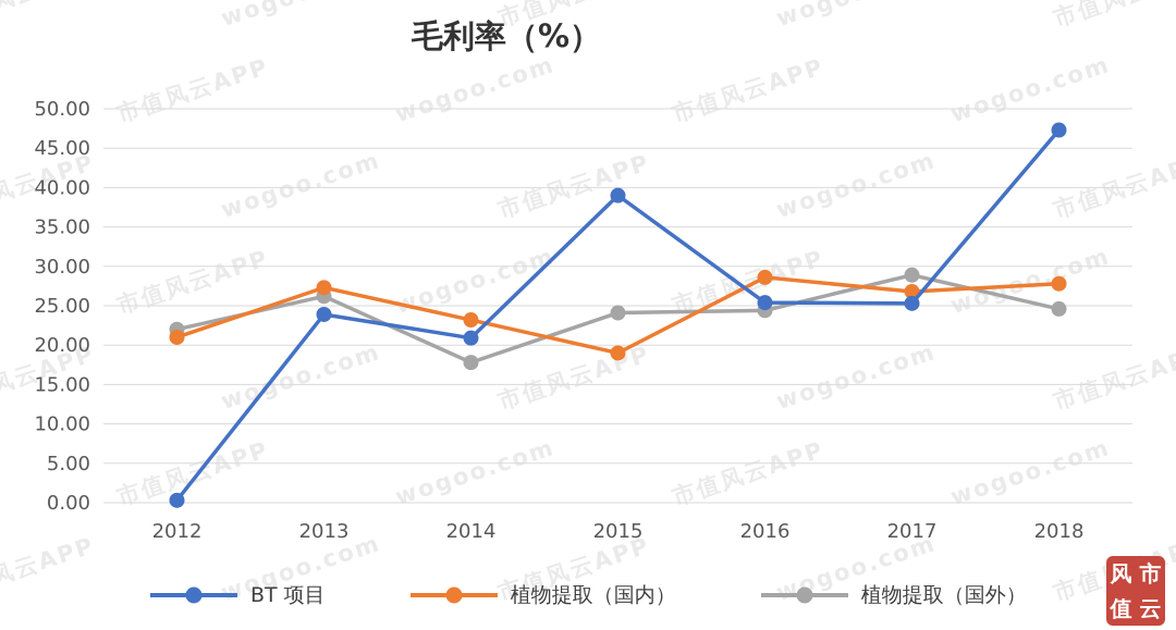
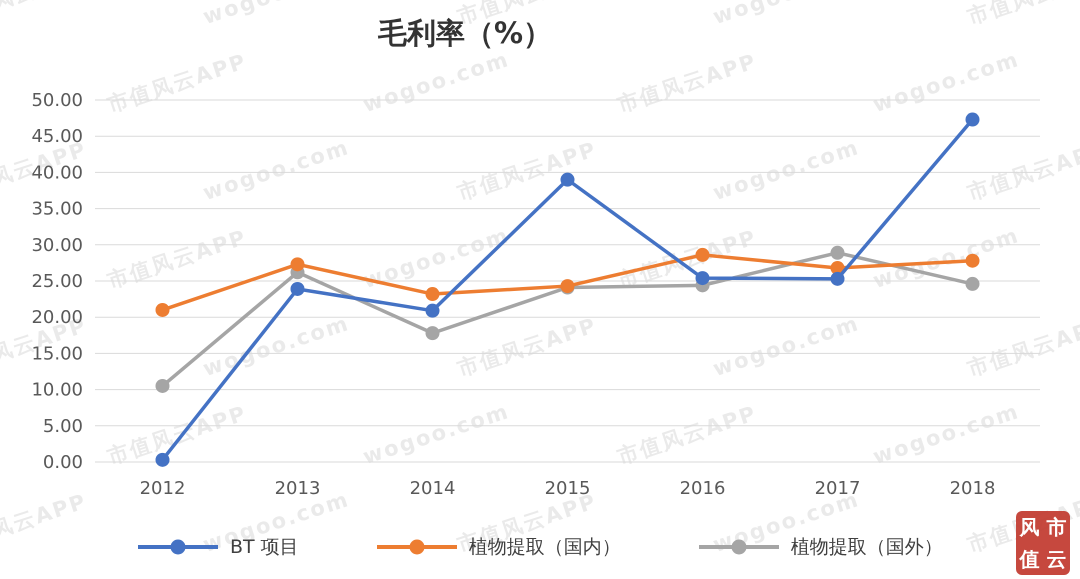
植物提取（国外）/2012: 22 -> 10
植物提取（国内）/2015: 19 -> 24
